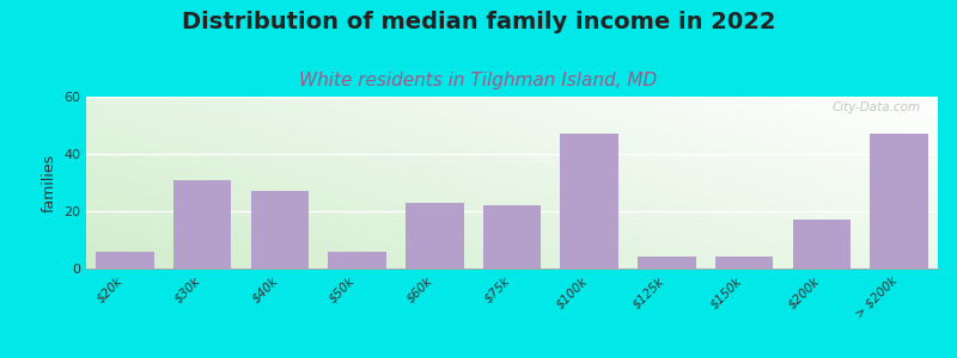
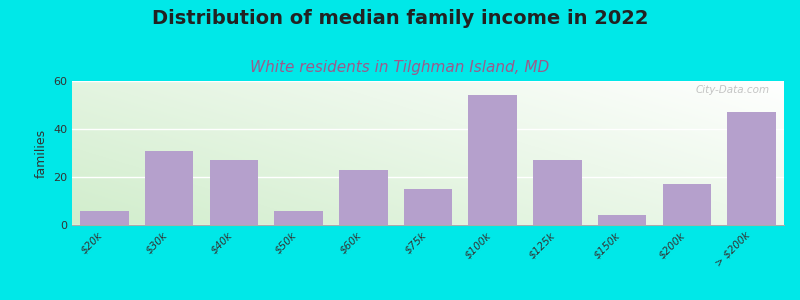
$75k: 22 -> 15
$100k: 47 -> 54
$125k: 4 -> 27
